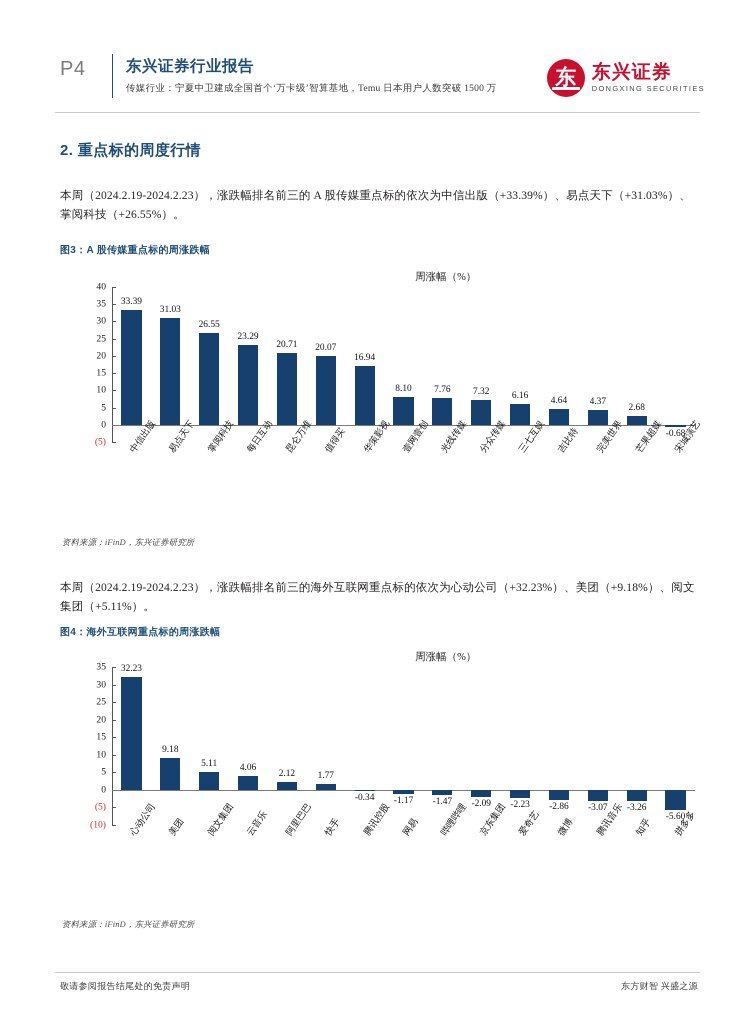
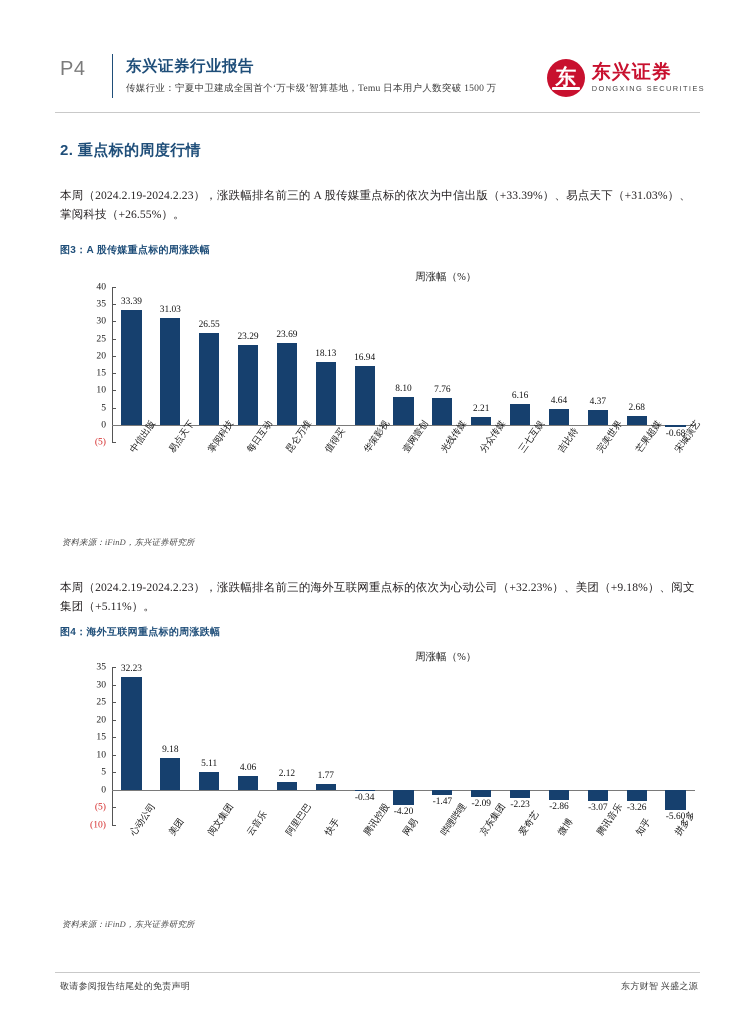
图3：A 股传媒重点标的周涨跌幅/昆仑万维: 20.71 -> 23.69
图3：A 股传媒重点标的周涨跌幅/值得买: 20.07 -> 18.13
图3：A 股传媒重点标的周涨跌幅/分众传媒: 7.32 -> 2.21
图4：海外互联网重点标的周涨跌幅/网易: -1.17 -> -4.20
